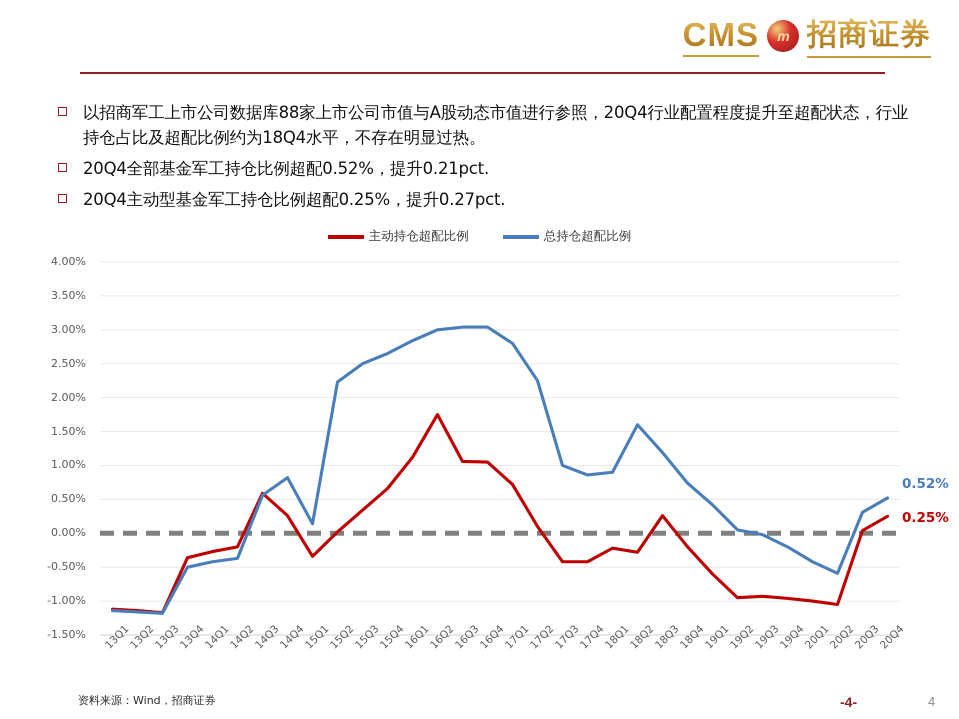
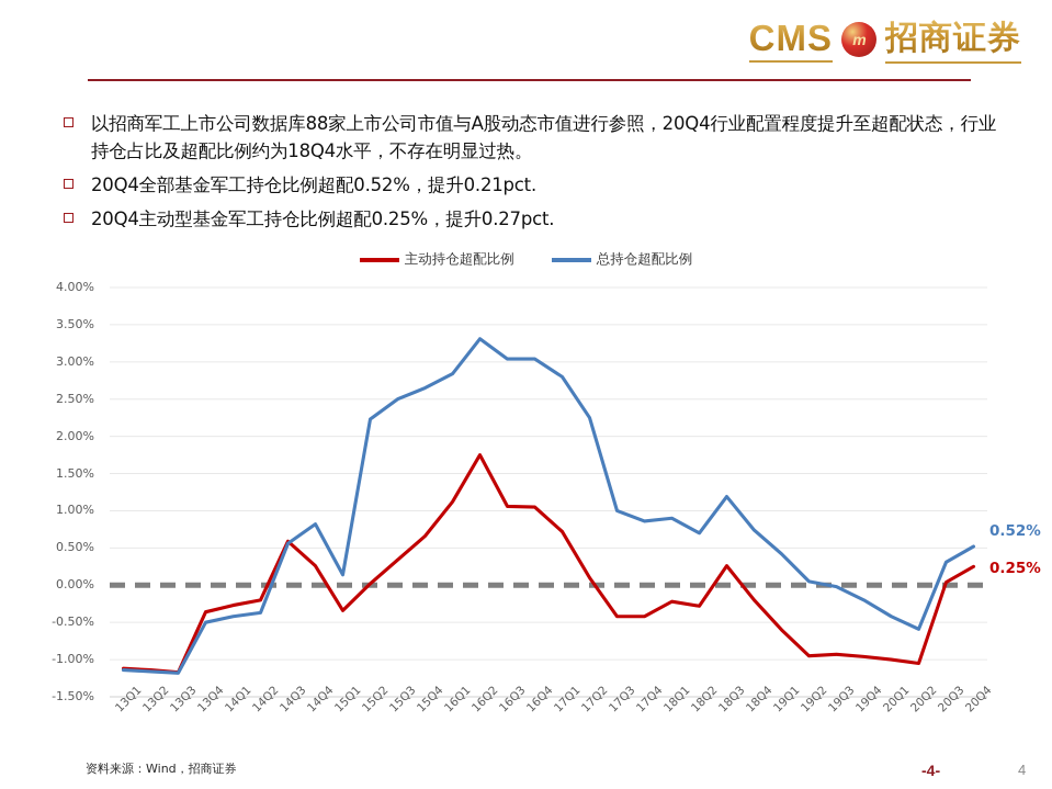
总持仓超配比例/16Q2: 3.0% -> 3.3%
总持仓超配比例/18Q2: 1.6% -> 0.7%
